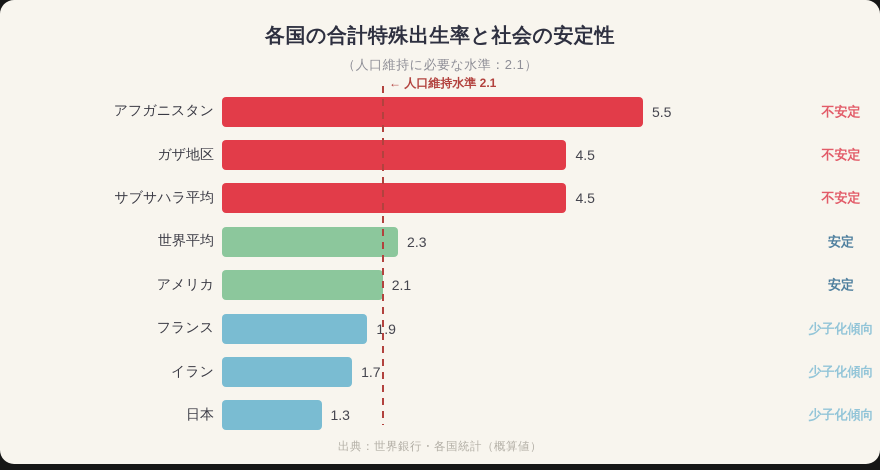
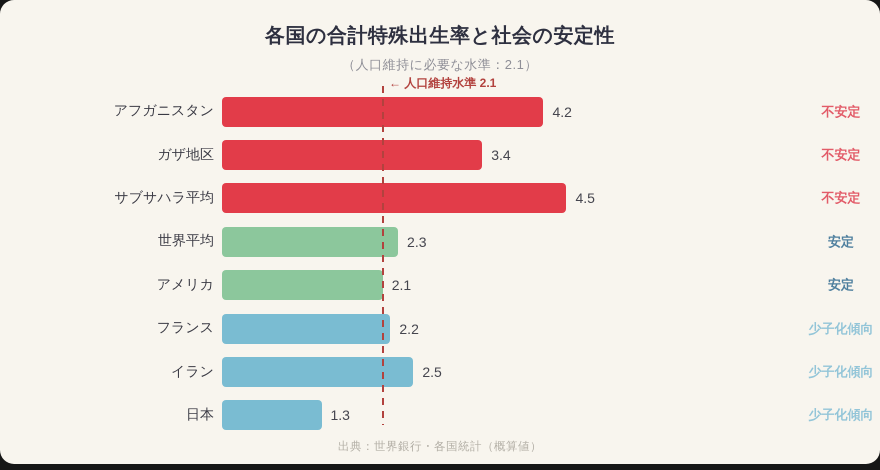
アフガニスタン: 5.5 -> 4.2
ガザ地区: 4.5 -> 3.4
フランス: 1.9 -> 2.2
イラン: 1.7 -> 2.5
